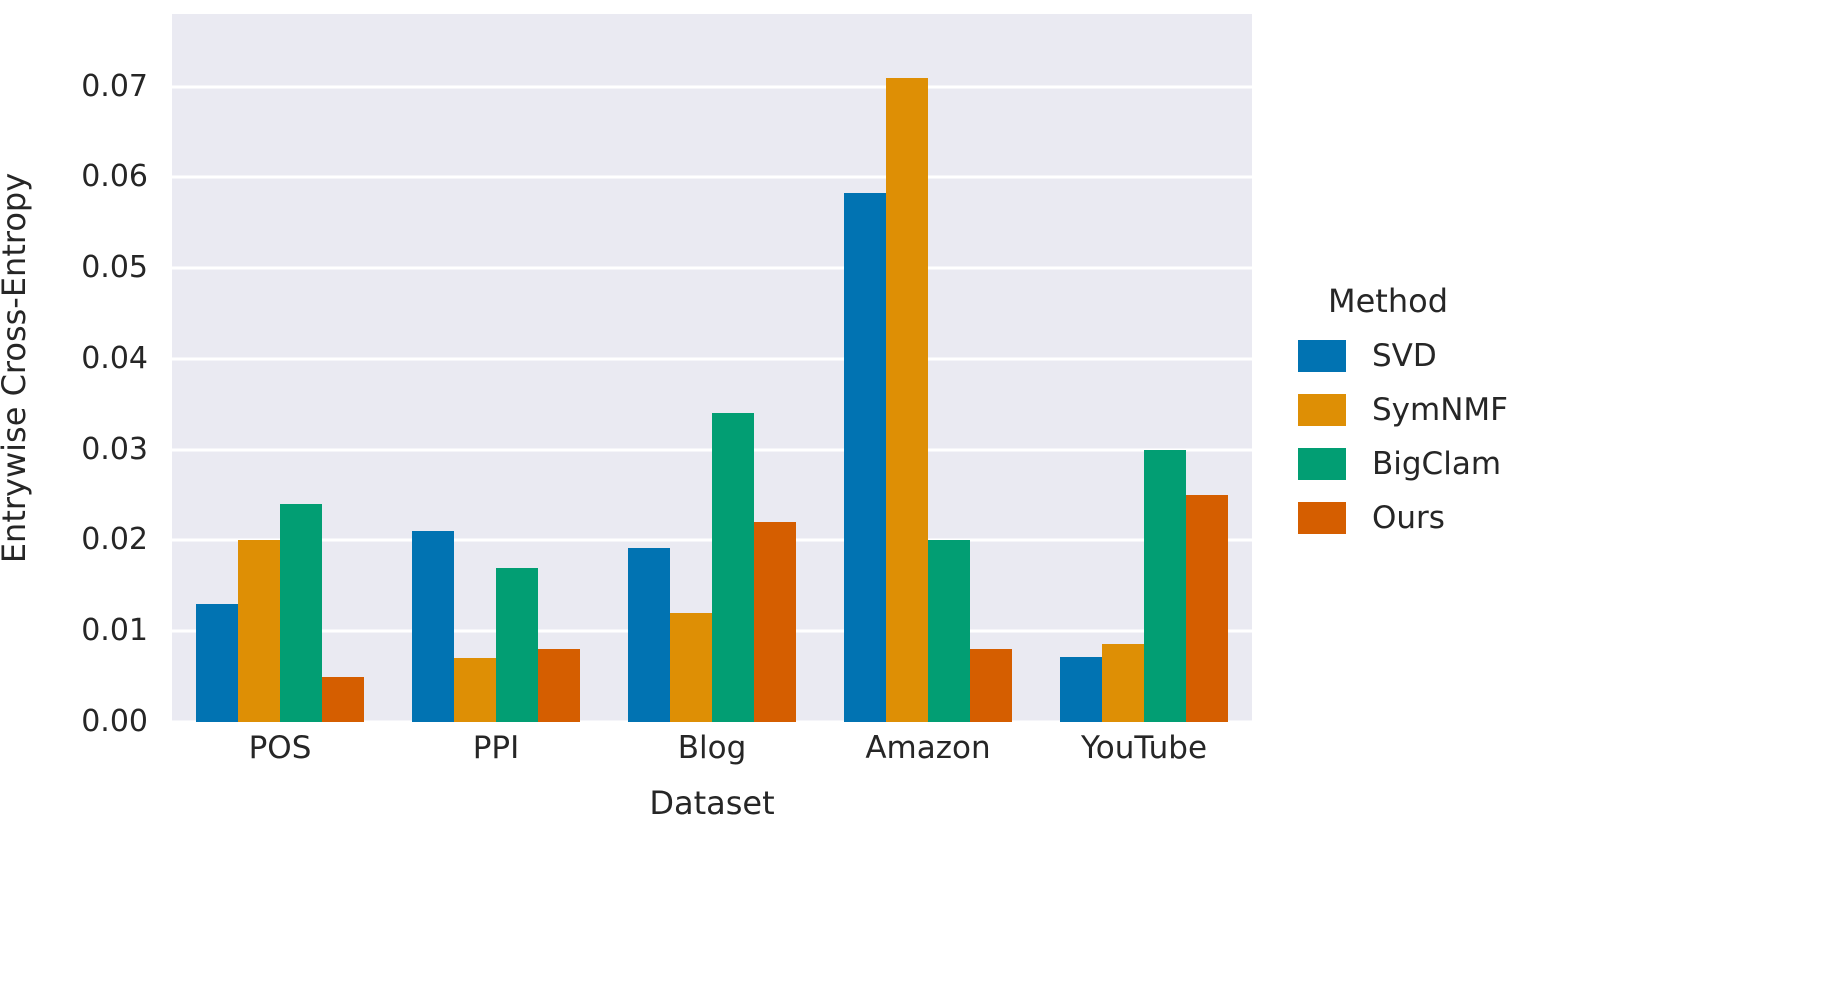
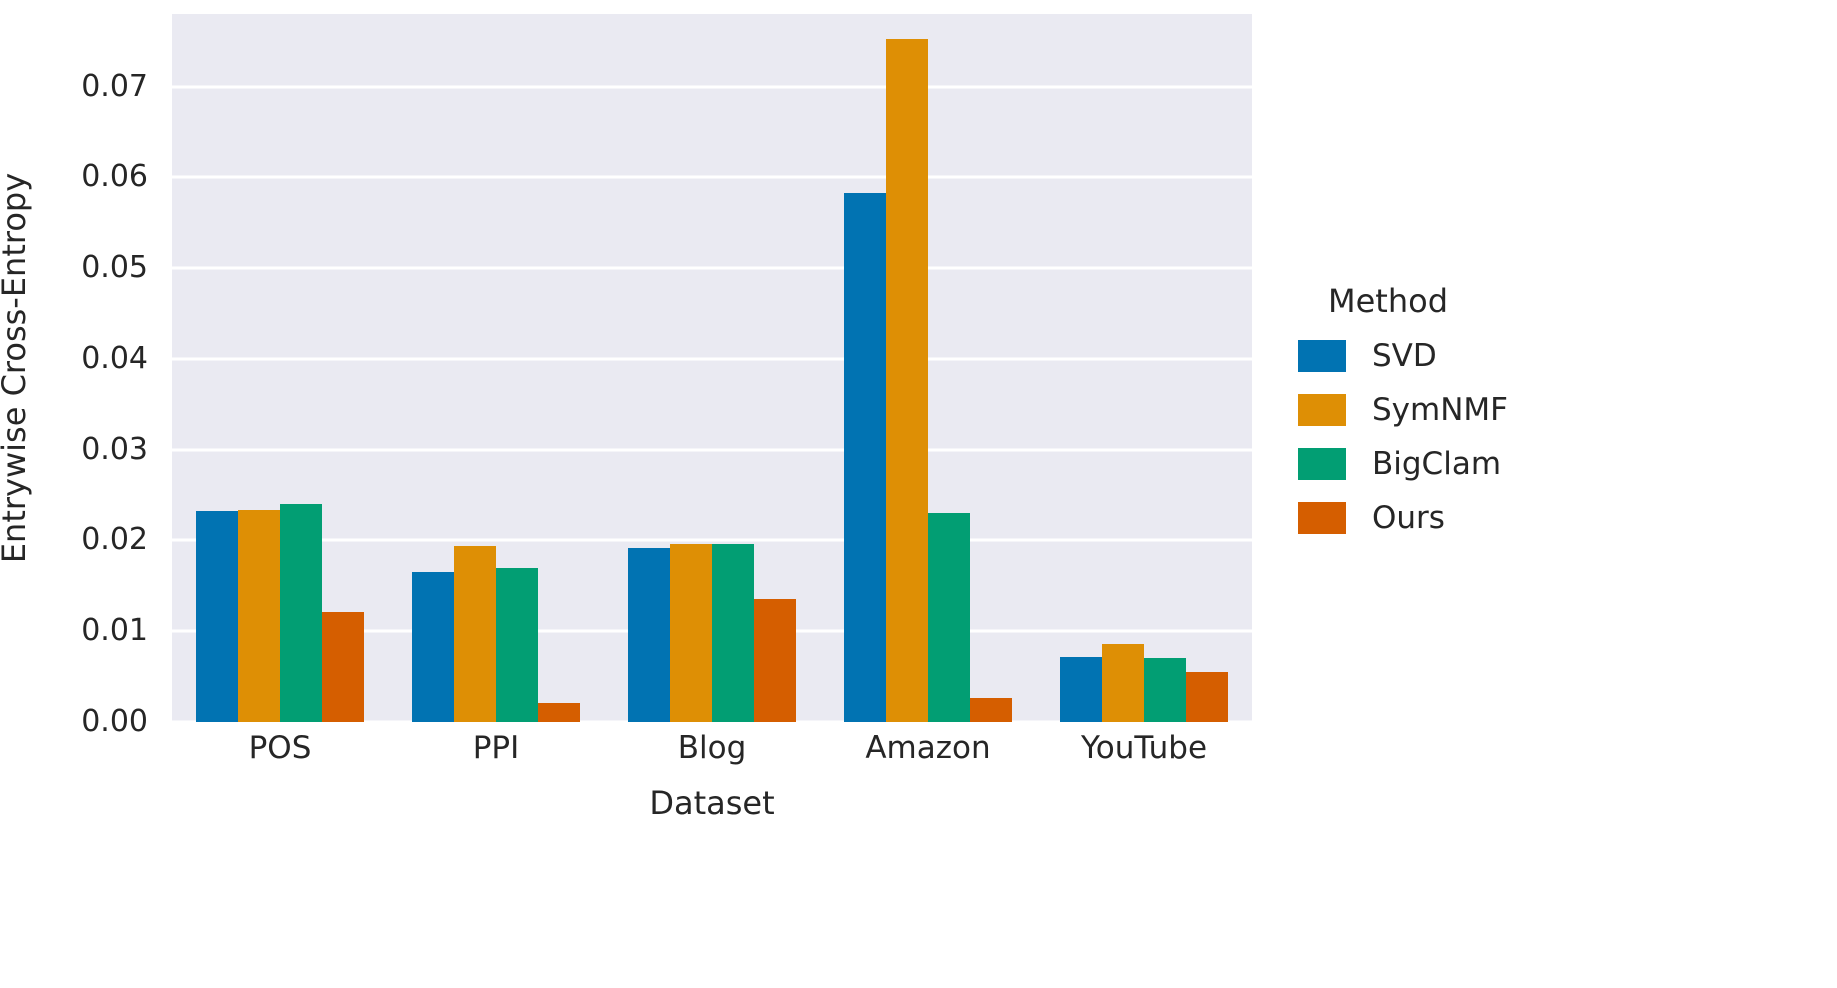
SVD/POS: 0.013 -> 0.023
SymNMF/POS: 0.020 -> 0.023
Ours/POS: 0.005 -> 0.012
SVD/PPI: 0.021 -> 0.017
SymNMF/PPI: 0.007 -> 0.019
Ours/PPI: 0.008 -> 0.002
SymNMF/Blog: 0.012 -> 0.020
BigClam/Blog: 0.034 -> 0.020
Ours/Blog: 0.022 -> 0.013
SymNMF/Amazon: 0.071 -> 0.075
BigClam/Amazon: 0.020 -> 0.023
Ours/Amazon: 0.008 -> 0.003
BigClam/YouTube: 0.030 -> 0.007
Ours/YouTube: 0.025 -> 0.005
